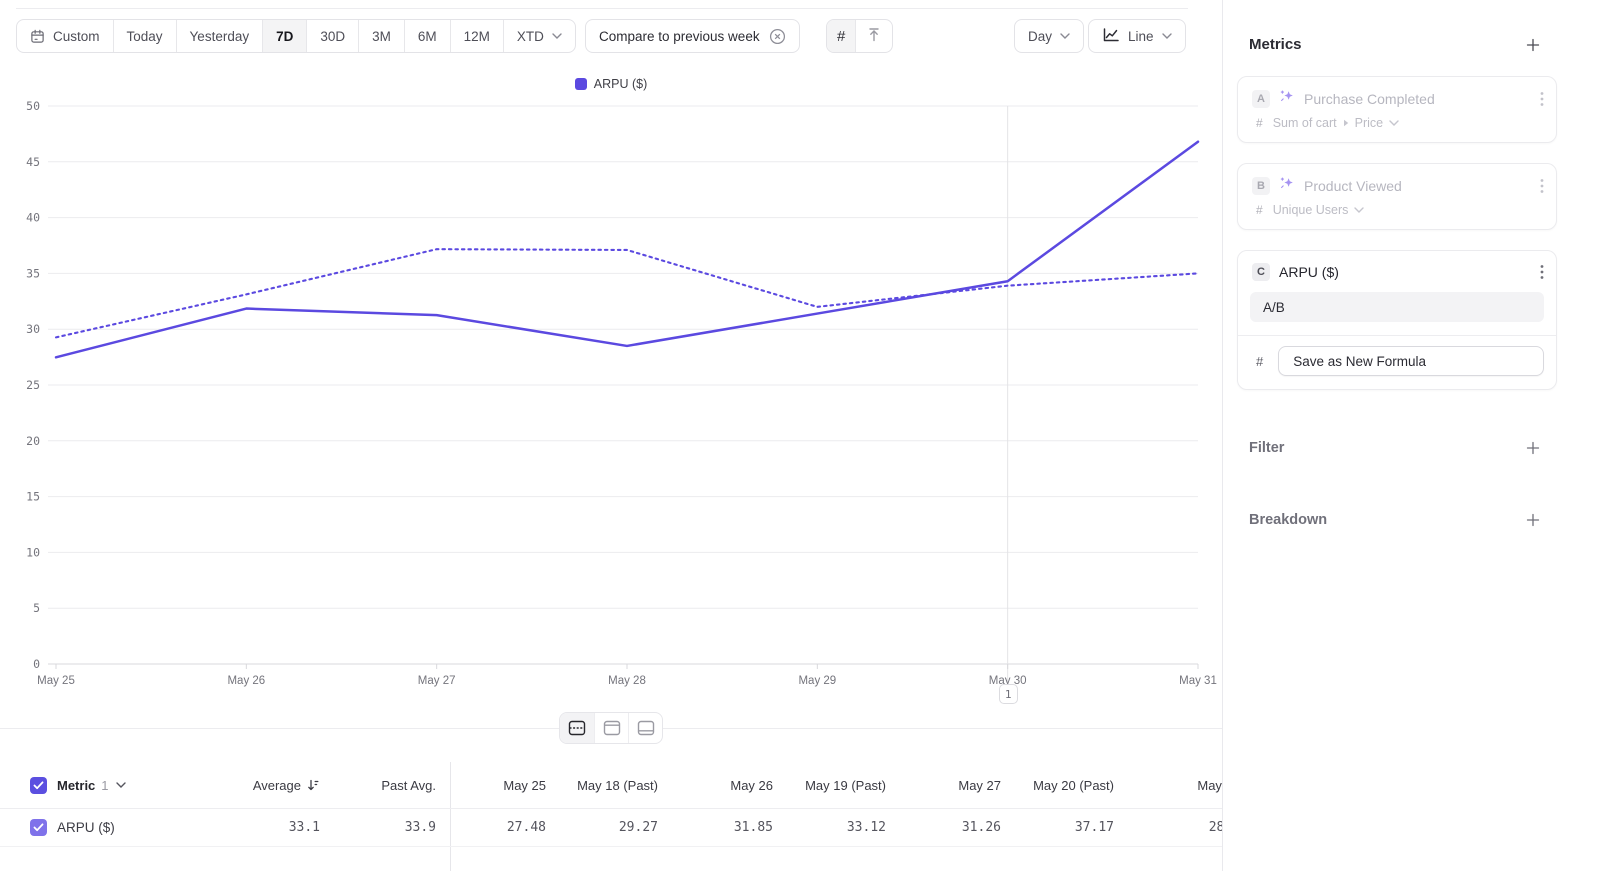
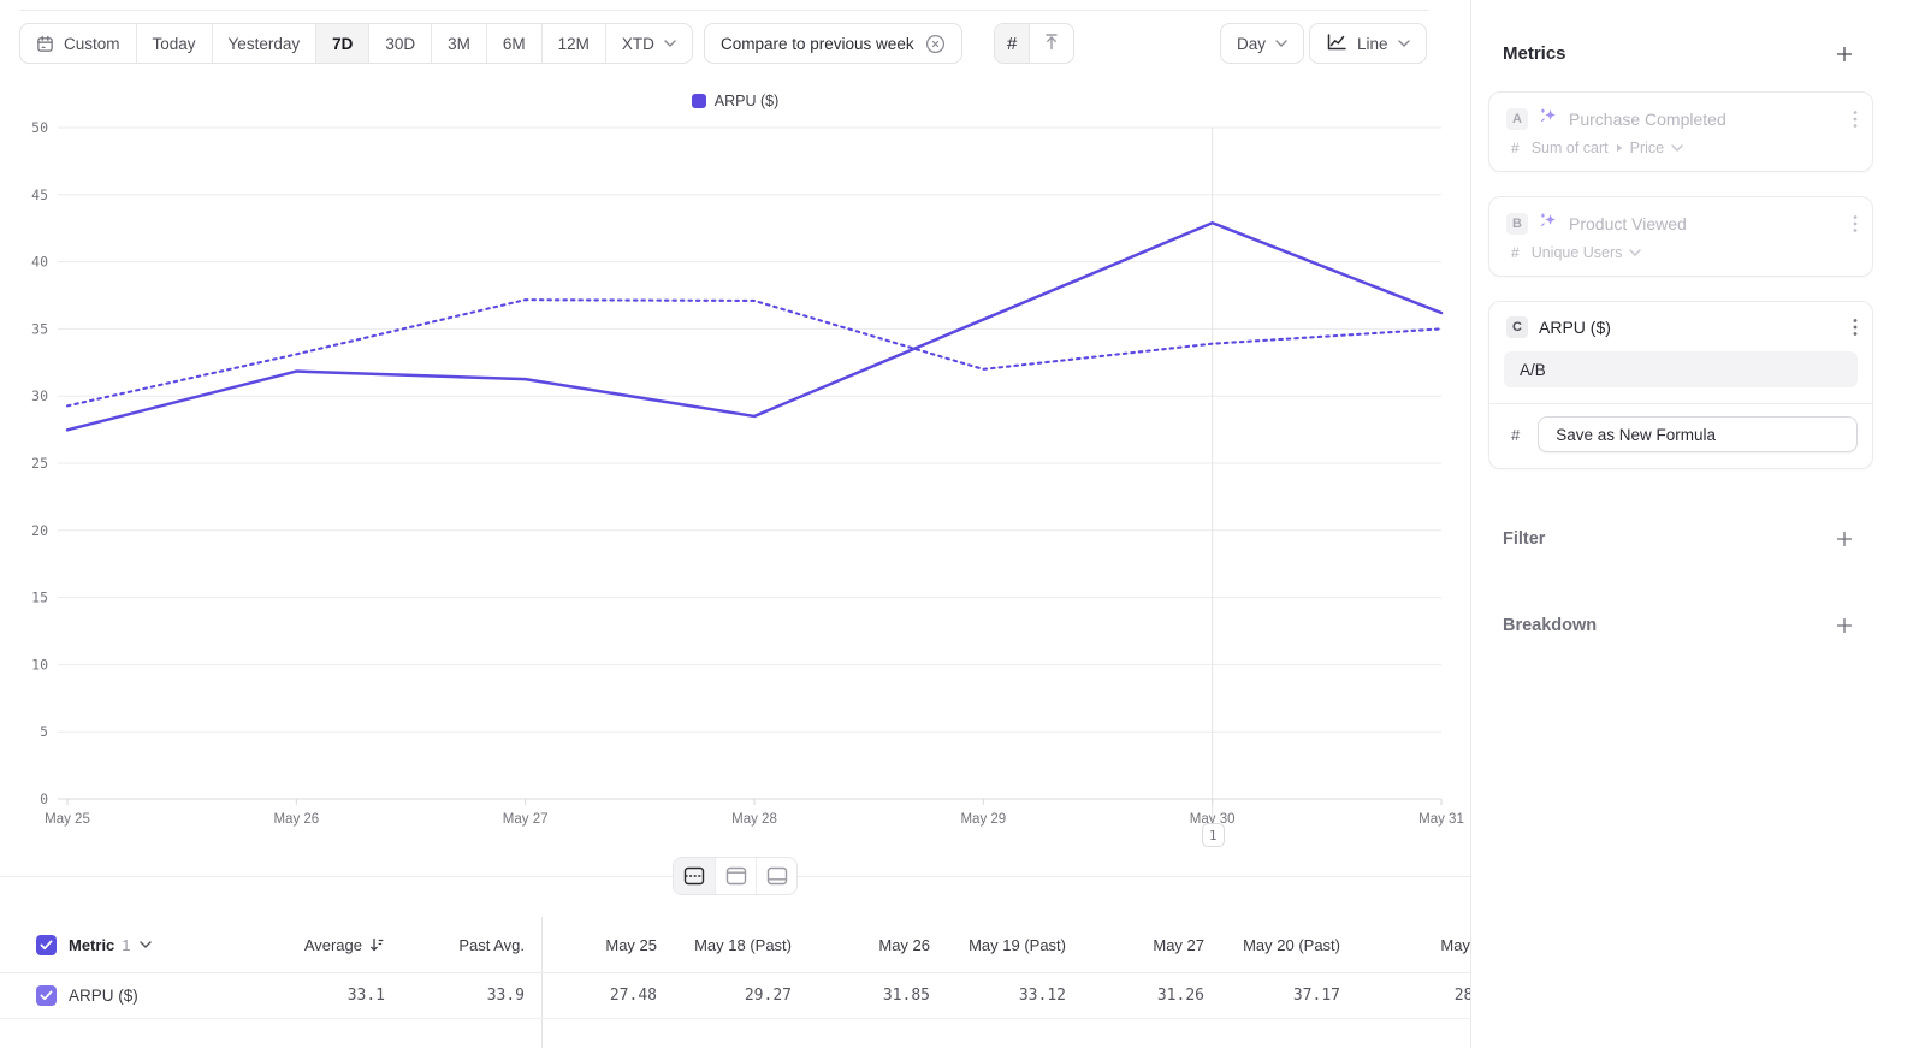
ARPU ($)/May 29: 31.4 -> 35.7
ARPU ($)/May 30: 34.3 -> 42.9
ARPU ($)/May 31: 46.8 -> 36.2
